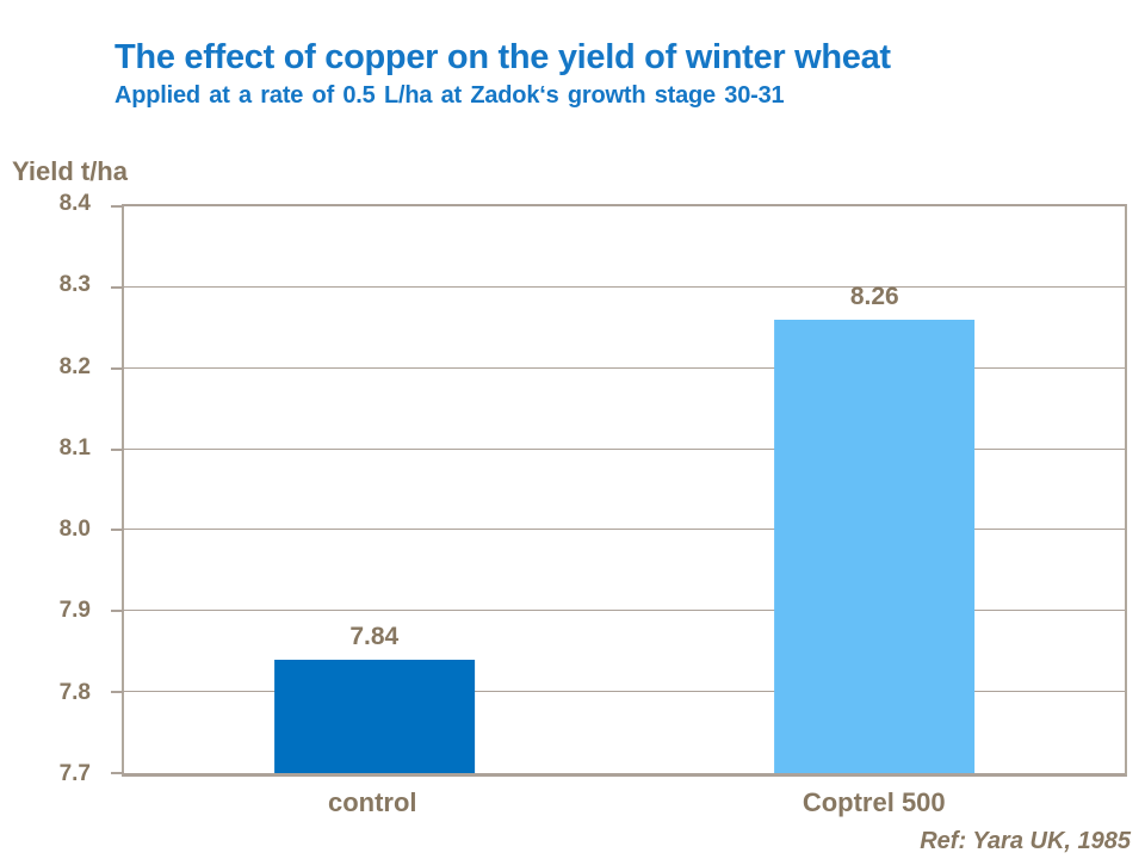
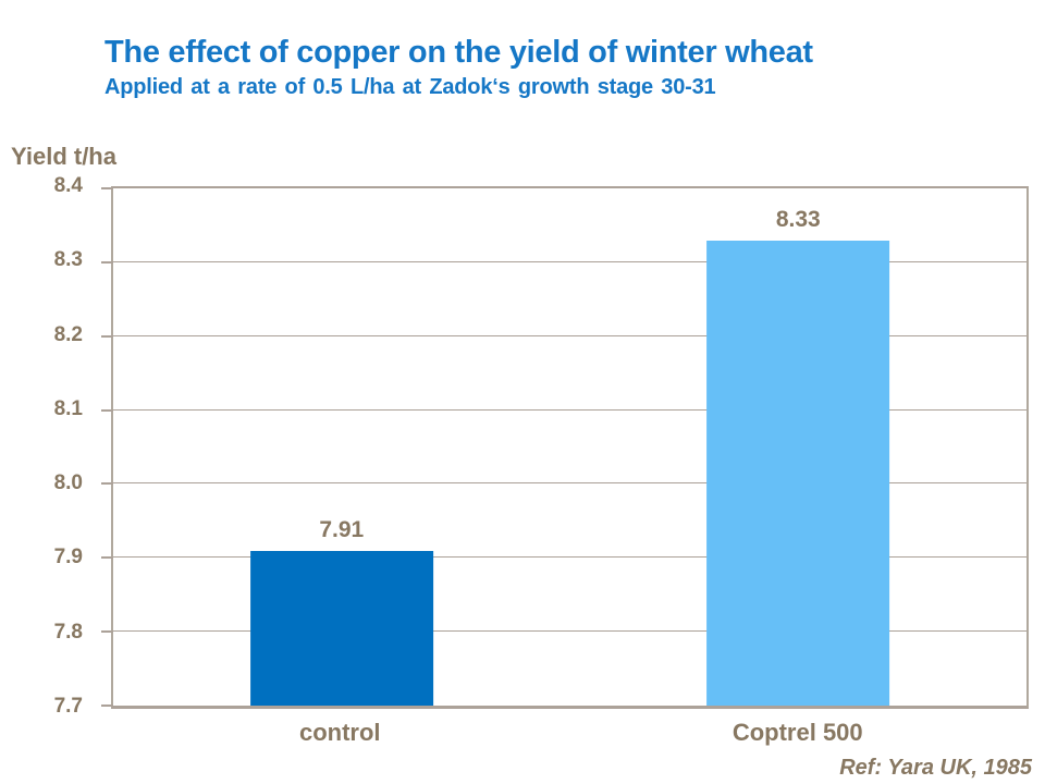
control: 7.84 -> 7.91
Coptrel 500: 8.26 -> 8.33
